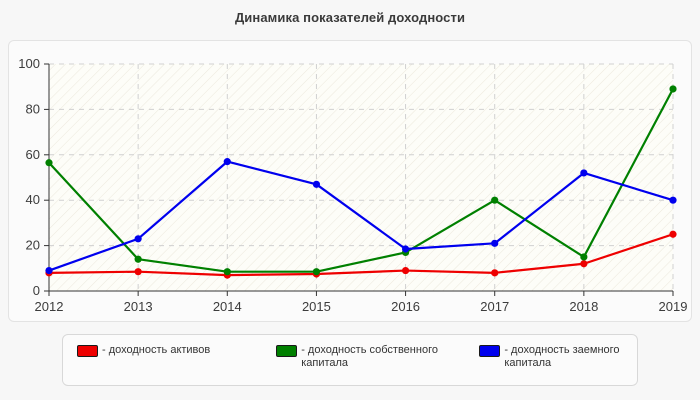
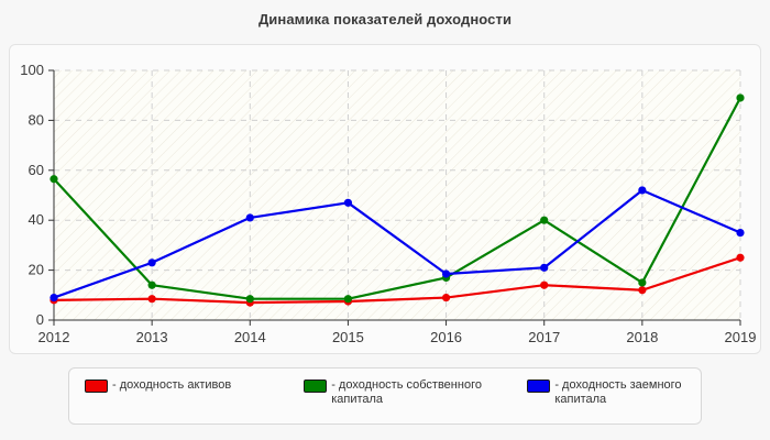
- доходность заемного капитала/2014: 57 -> 41
- доходность активов/2017: 8 -> 14
- доходность заемного капитала/2019: 40 -> 35
